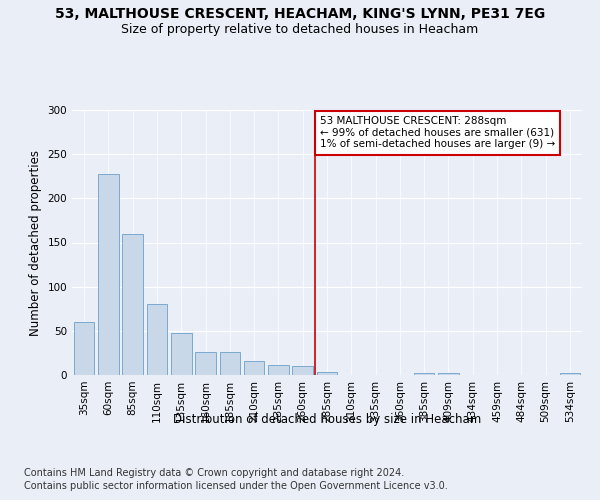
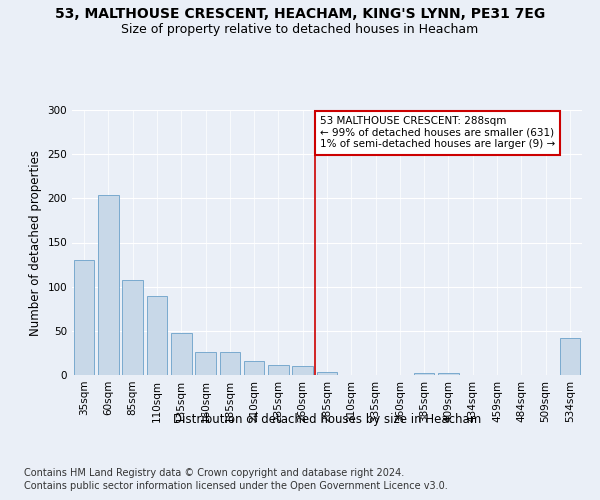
35sqm: 60 -> 130
60sqm: 227 -> 204
85sqm: 160 -> 108
110sqm: 80 -> 90
534sqm: 2 -> 42
